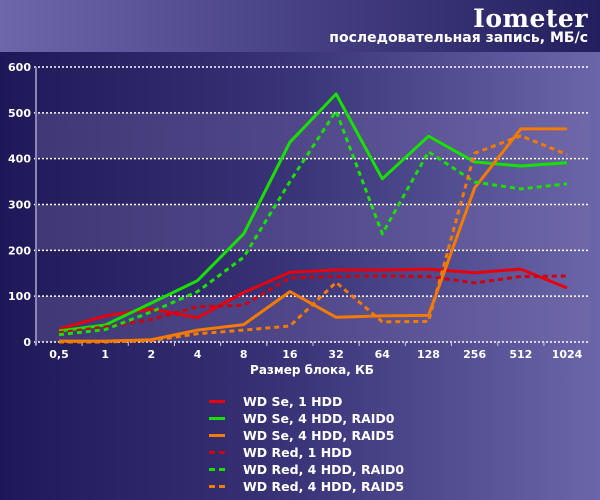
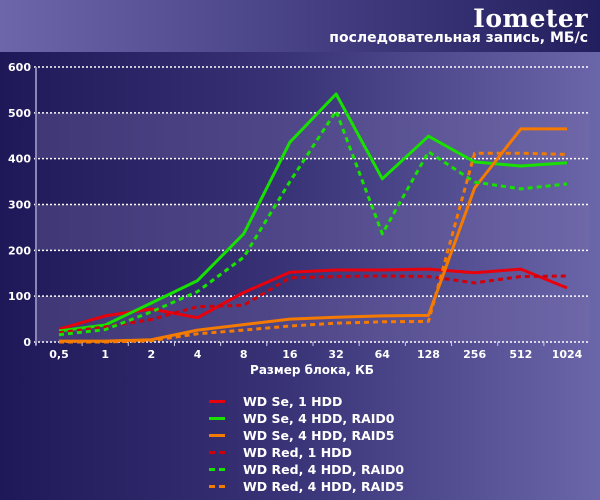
WD Se, 4 HDD, RAID5/16: 110 -> 50
WD Red, 4 HDD, RAID5/32: 130 -> 40
WD Red, 4 HDD, RAID5/512: 450 -> 410
